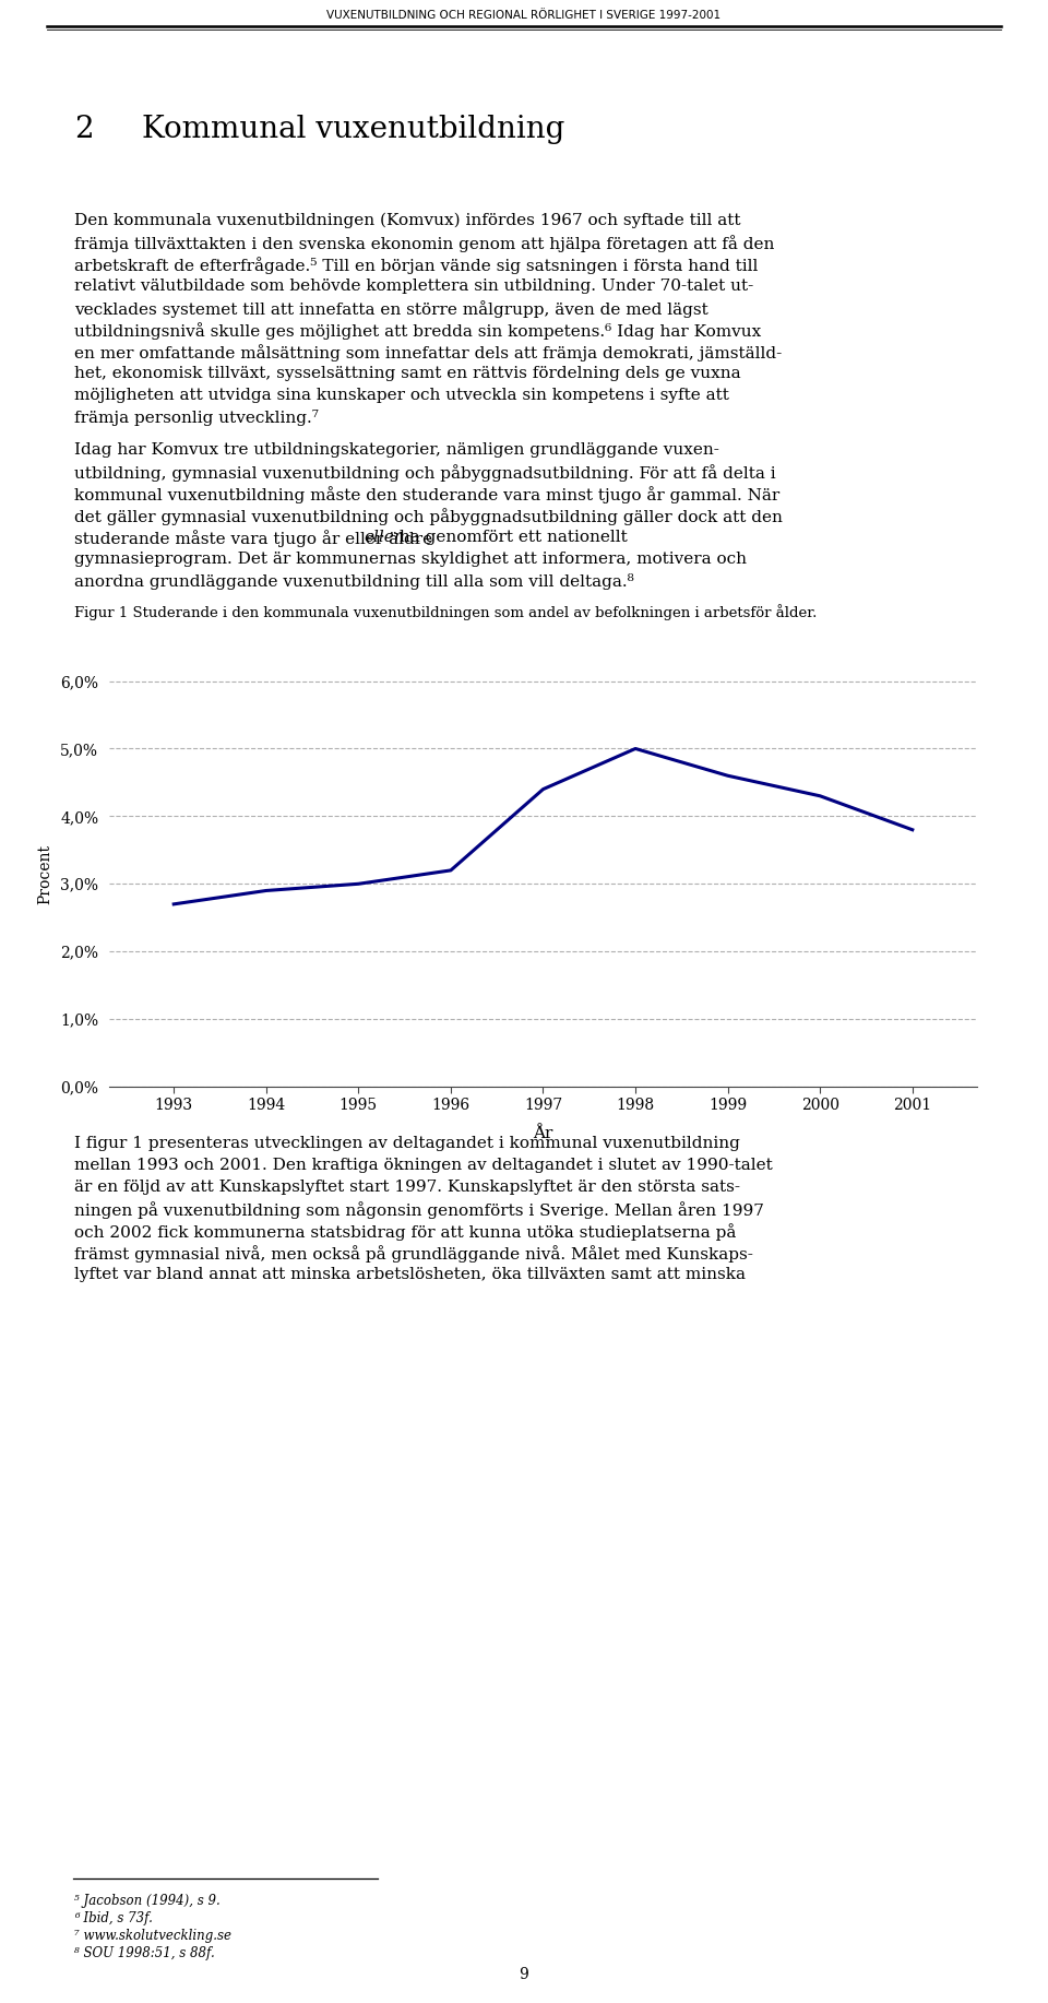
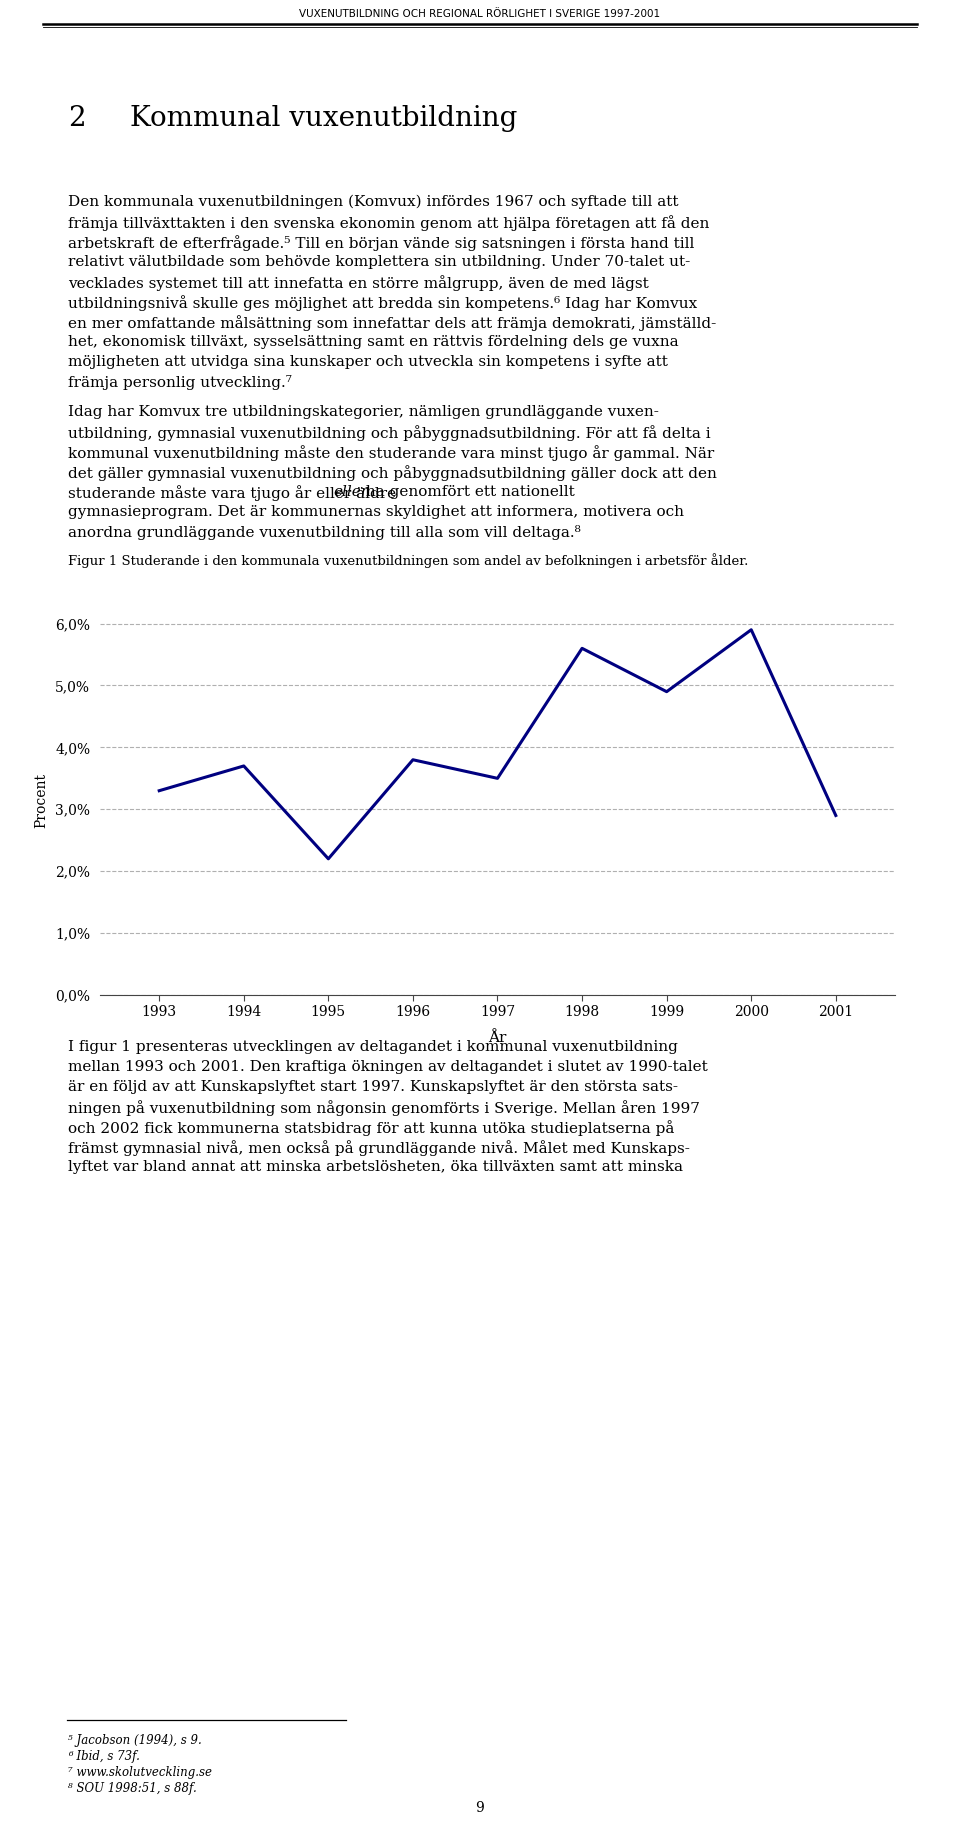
1993: 2,7% -> 3,3%
1994: 2,9% -> 3,7%
1995: 3,0% -> 2,2%
1996: 3,2% -> 3,8%
1997: 4,4% -> 3,5%
1998: 5,0% -> 5,6%
1999: 4,6% -> 4,9%
2000: 4,3% -> 5,9%
2001: 3,8% -> 2,9%
